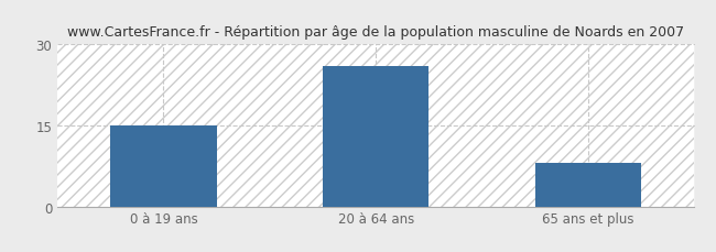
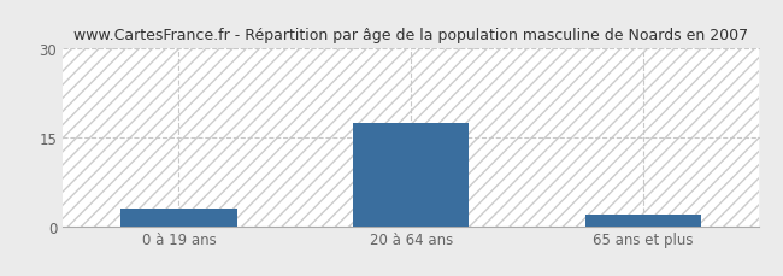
0 à 19 ans: 15.0 -> 3.0
20 à 64 ans: 26.0 -> 17.5
65 ans et plus: 8.0 -> 2.0
